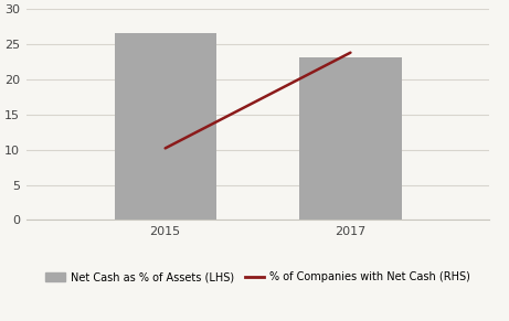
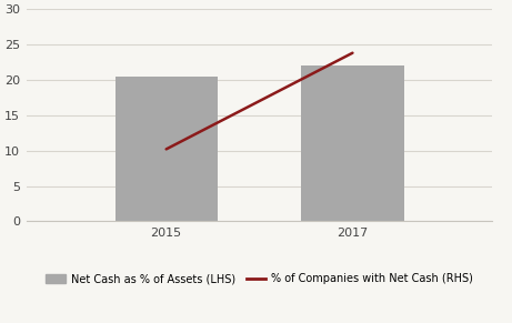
2015: 26.6 -> 20.5
2017: 23.2 -> 22.0
